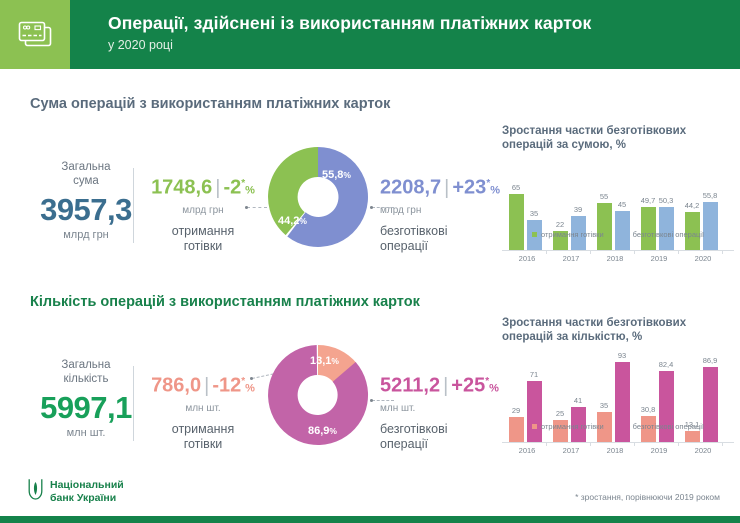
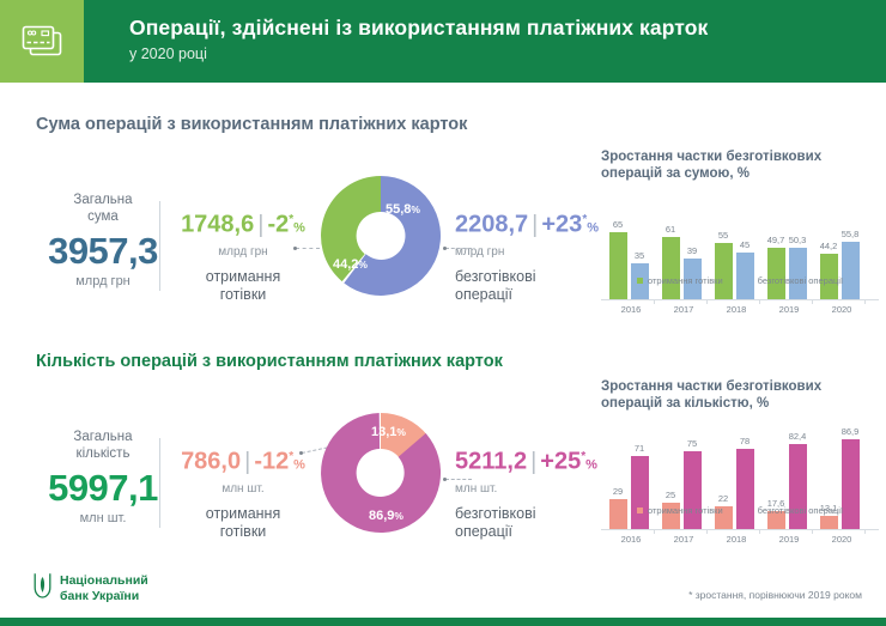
Зростання частки безготівкових операцій за сумою, %/отримання готівки/2017: 22 -> 61
Зростання частки безготівкових операцій за кількістю, %/безготівкові операції/2017: 41 -> 75
Зростання частки безготівкових операцій за кількістю, %/отримання готівки/2018: 35 -> 22
Зростання частки безготівкових операцій за кількістю, %/безготівкові операції/2018: 93 -> 78
Зростання частки безготівкових операцій за кількістю, %/отримання готівки/2019: 30,8 -> 17,6
